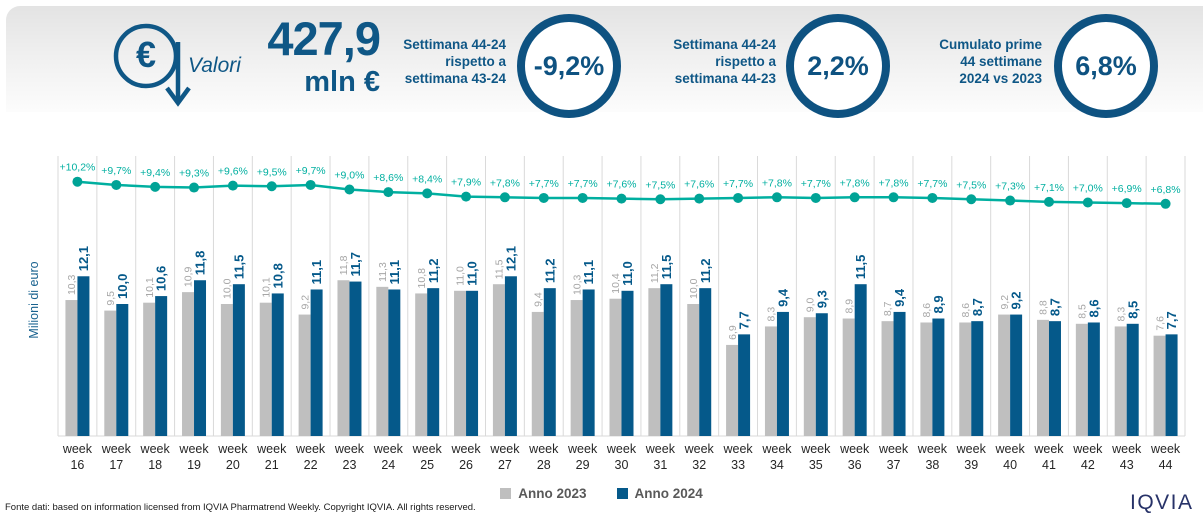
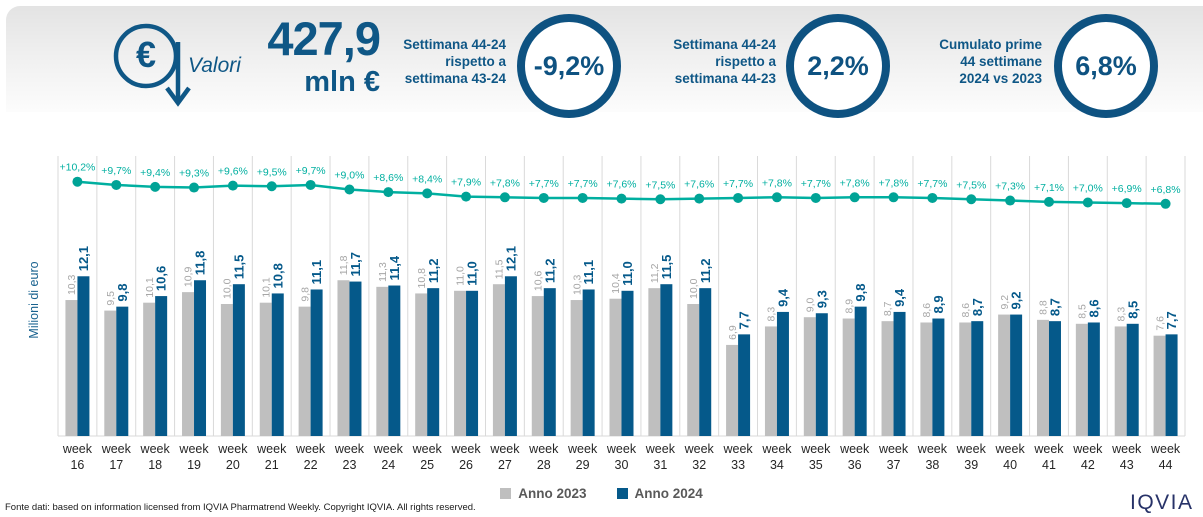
Anno 2024/17: 10,0 -> 9,8
Anno 2023/22: 9,2 -> 9,8
Anno 2024/24: 11,1 -> 11,4
Anno 2023/28: 9,4 -> 10,6
Anno 2024/36: 11,5 -> 9,8
